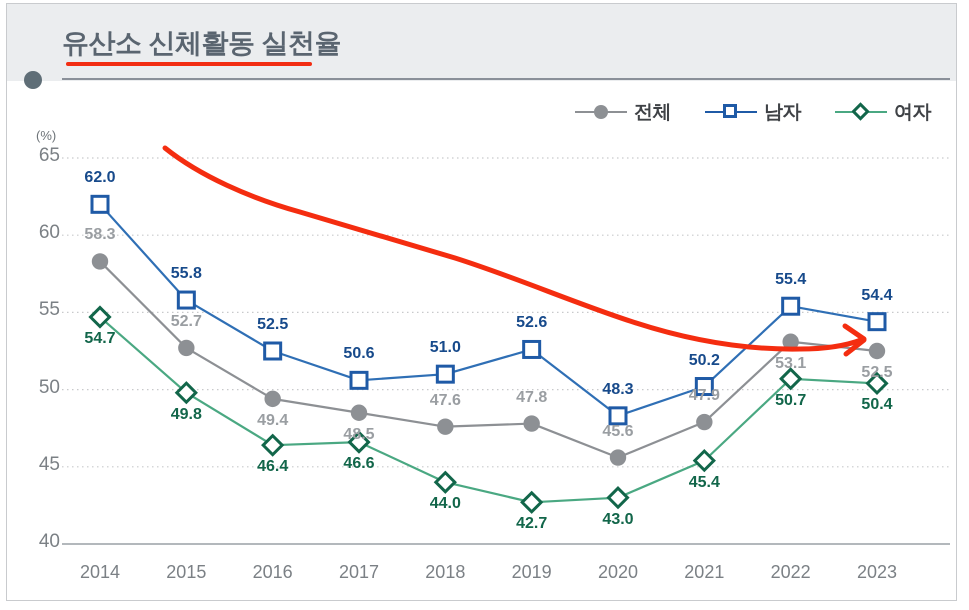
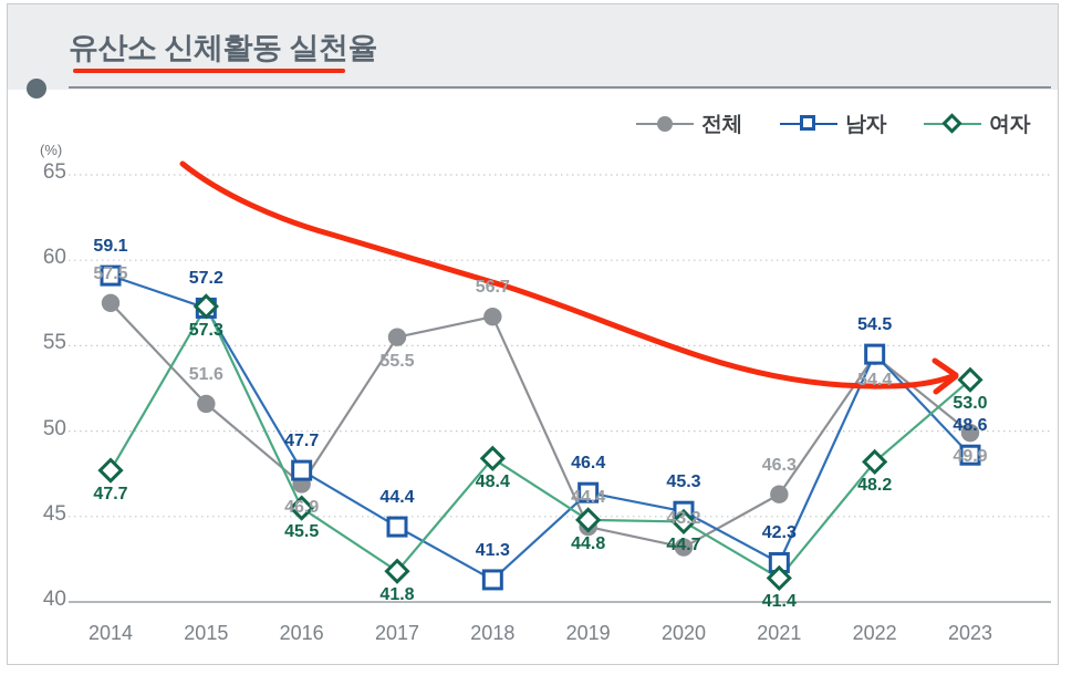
전체/2014: 58.3 -> 57.5
남자/2014: 62.0 -> 59.1
여자/2014: 54.7 -> 47.7
전체/2015: 52.7 -> 51.6
남자/2015: 55.8 -> 57.2
여자/2015: 49.8 -> 57.3
전체/2016: 49.4 -> 46.9
남자/2016: 52.5 -> 47.7
여자/2016: 46.4 -> 45.5
전체/2017: 48.5 -> 55.5
남자/2017: 50.6 -> 44.4
여자/2017: 46.6 -> 41.8
전체/2018: 47.6 -> 56.7
남자/2018: 51.0 -> 41.3
여자/2018: 44.0 -> 48.4
전체/2019: 47.8 -> 44.4
남자/2019: 52.6 -> 46.4
여자/2019: 42.7 -> 44.8
전체/2020: 45.6 -> 43.2
남자/2020: 48.3 -> 45.3
여자/2020: 43.0 -> 44.7
전체/2021: 47.9 -> 46.3
남자/2021: 50.2 -> 42.3
여자/2021: 45.4 -> 41.4
전체/2022: 53.1 -> 54.4
남자/2022: 55.4 -> 54.5
여자/2022: 50.7 -> 48.2
전체/2023: 52.5 -> 49.9
남자/2023: 54.4 -> 48.6
여자/2023: 50.4 -> 53.0
